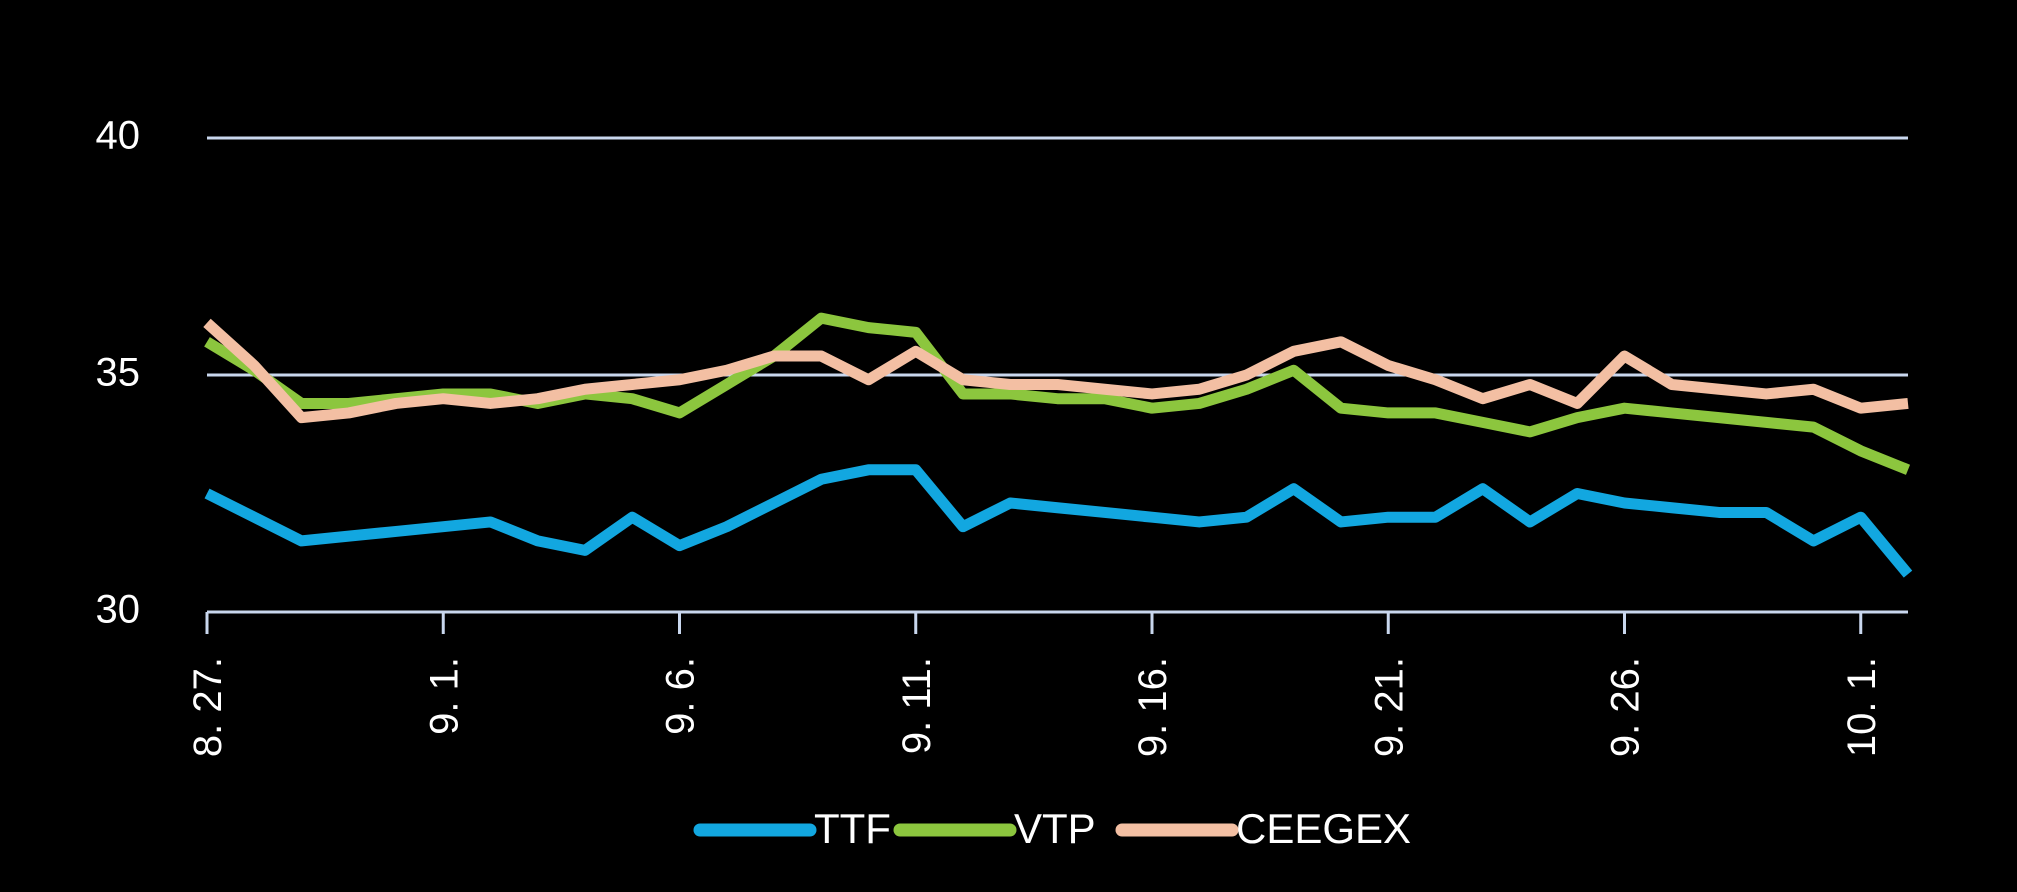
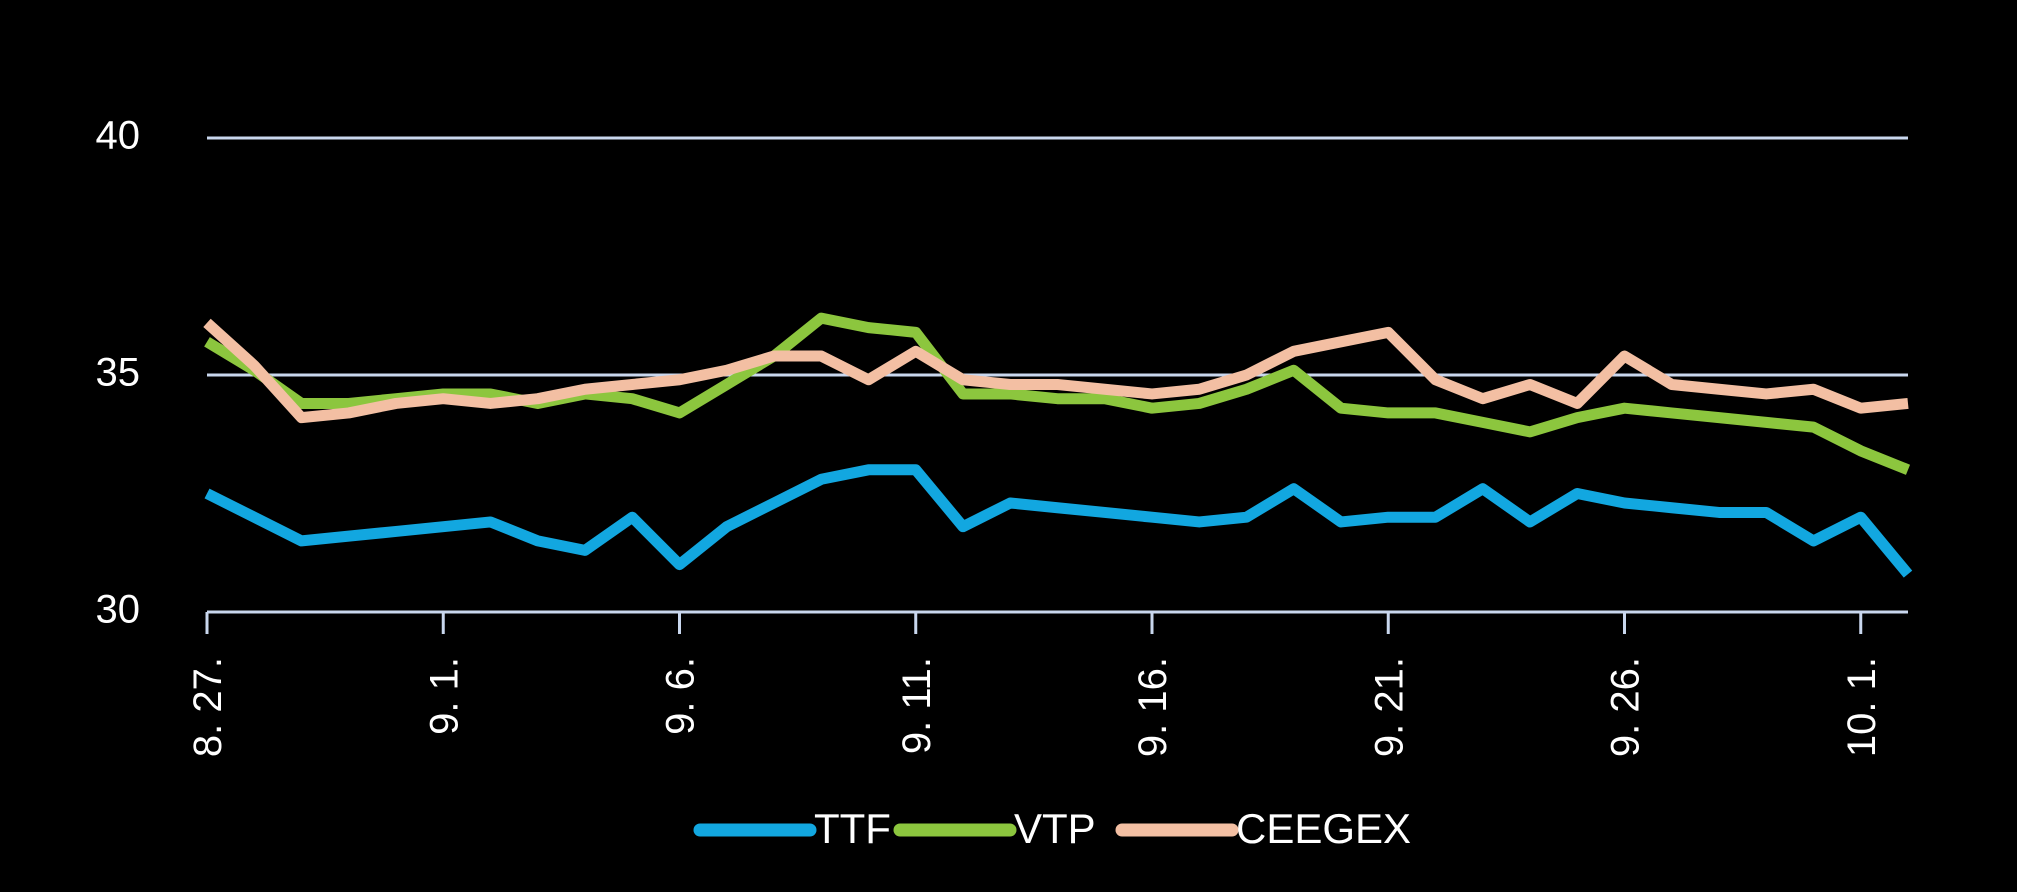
TTF/9. 6.: 31.4 -> 31.0
CEEGEX/9. 21.: 35.2 -> 35.9
